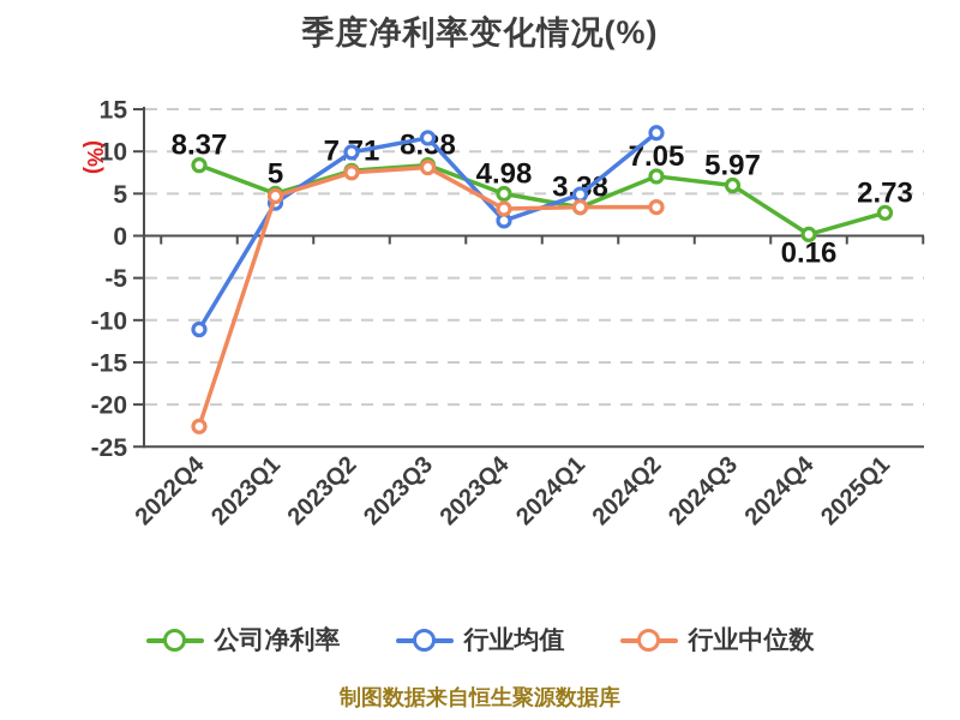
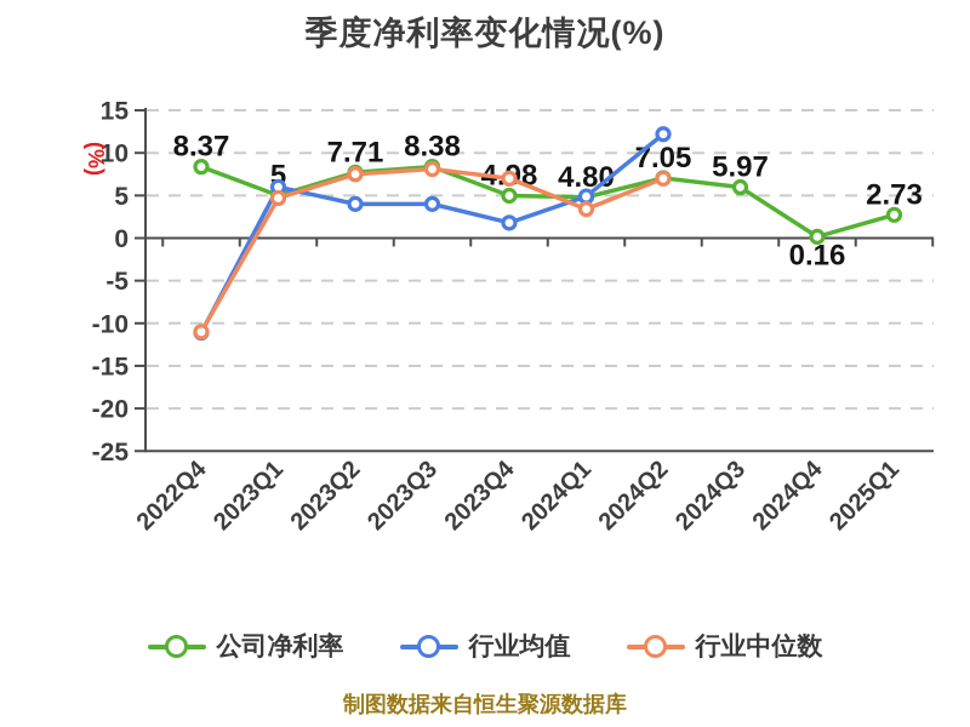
行业中位数/2022Q4: -23 -> -11
行业均值/2023Q1: 4 -> 6
行业均值/2023Q2: 10 -> 4
行业均值/2023Q3: 12 -> 4
行业中位数/2023Q4: 3 -> 7
公司净利率/2024Q1: 3.38 -> 4.80
行业中位数/2024Q2: 3 -> 7
